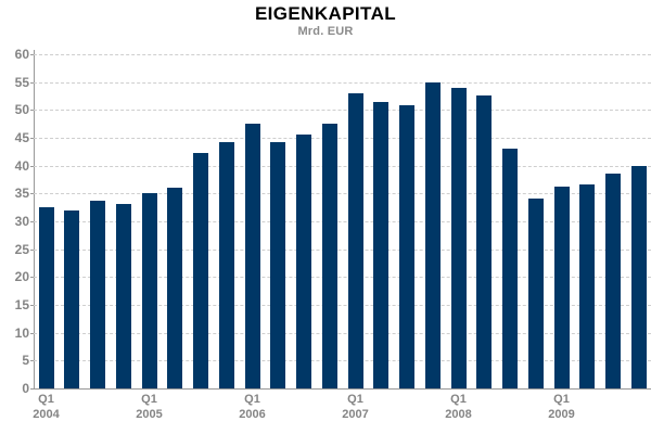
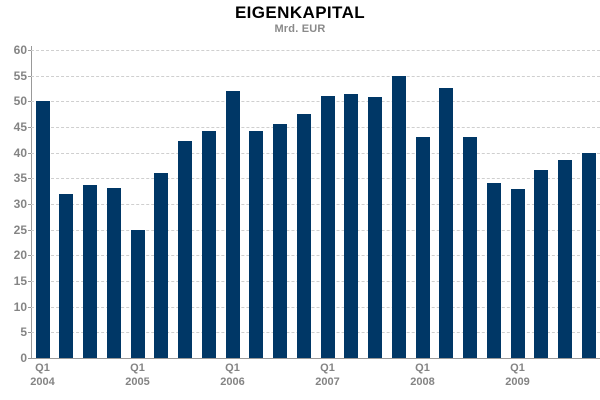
Q1 2004: 32 -> 50
Q1 2005: 35 -> 25
Q1 2006: 48 -> 52
Q1 2007: 53 -> 51
Q1 2008: 54 -> 43
Q1 2009: 36 -> 33
